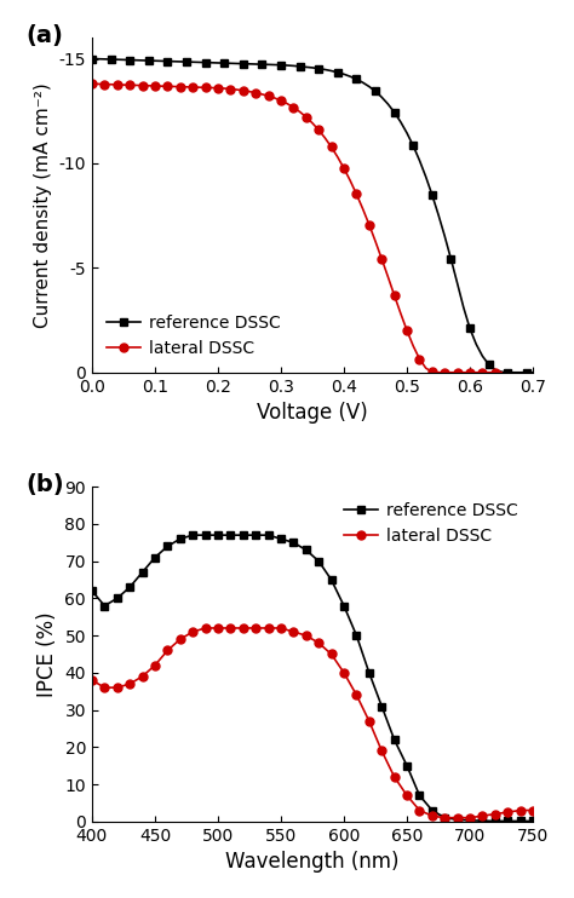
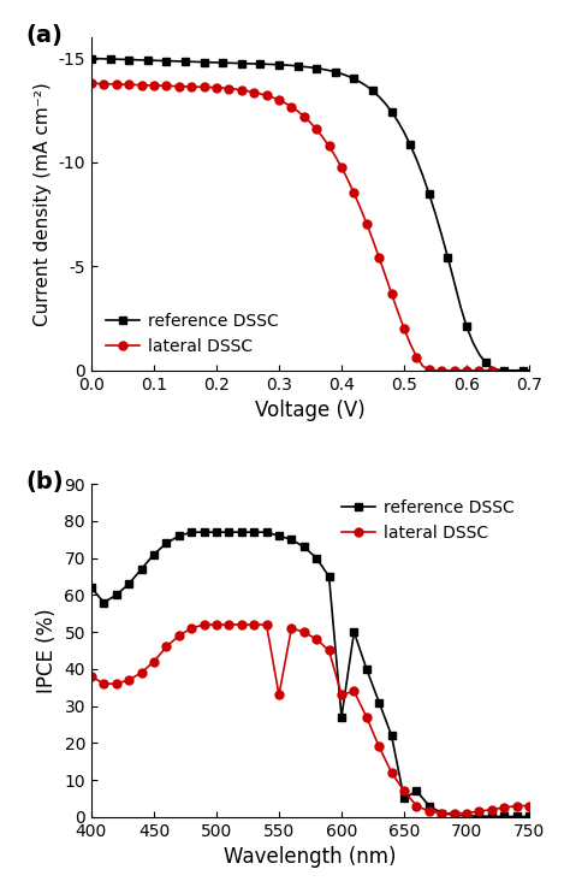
lateral DSSC/550: 52.0 -> 33.0
reference DSSC/600: 58.0 -> 27.0
lateral DSSC/600: 40.0 -> 33.0
reference DSSC/650: 15.0 -> 5.0
